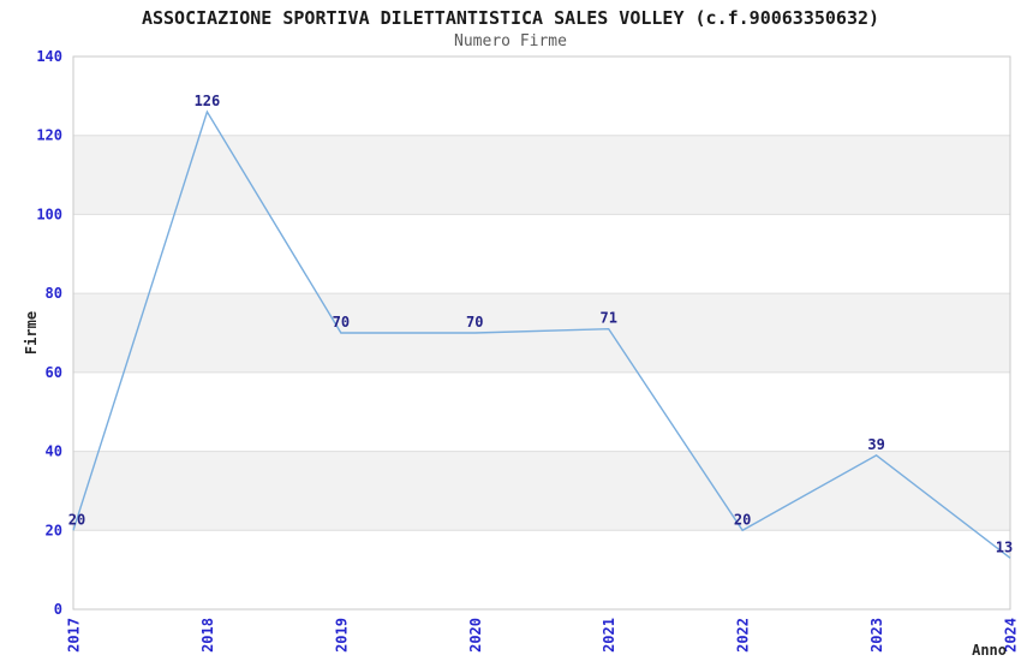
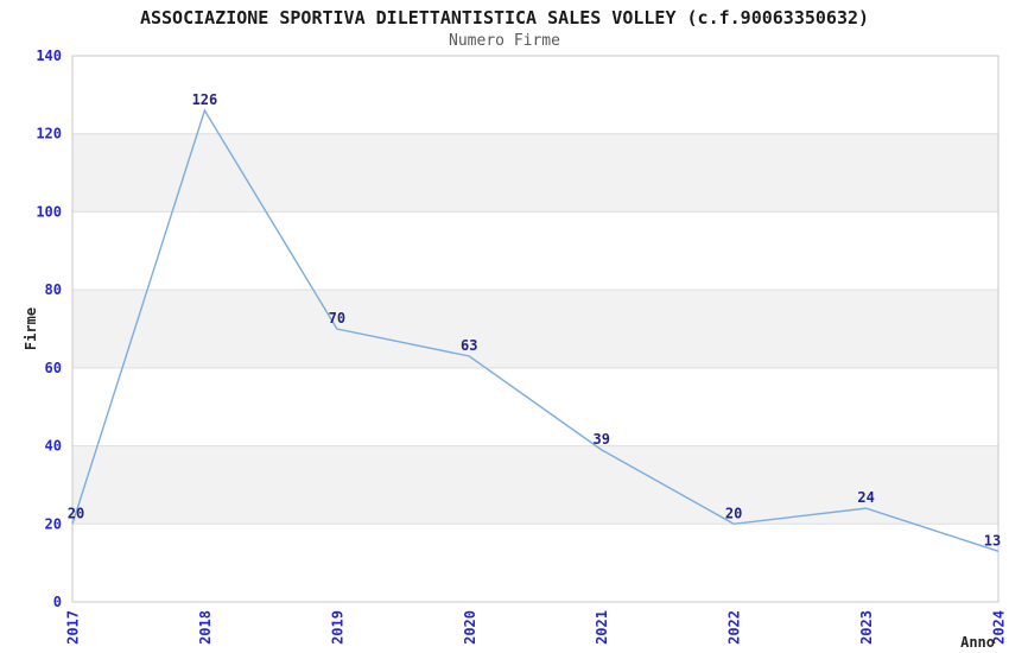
2020: 70 -> 63
2021: 71 -> 39
2023: 39 -> 24
